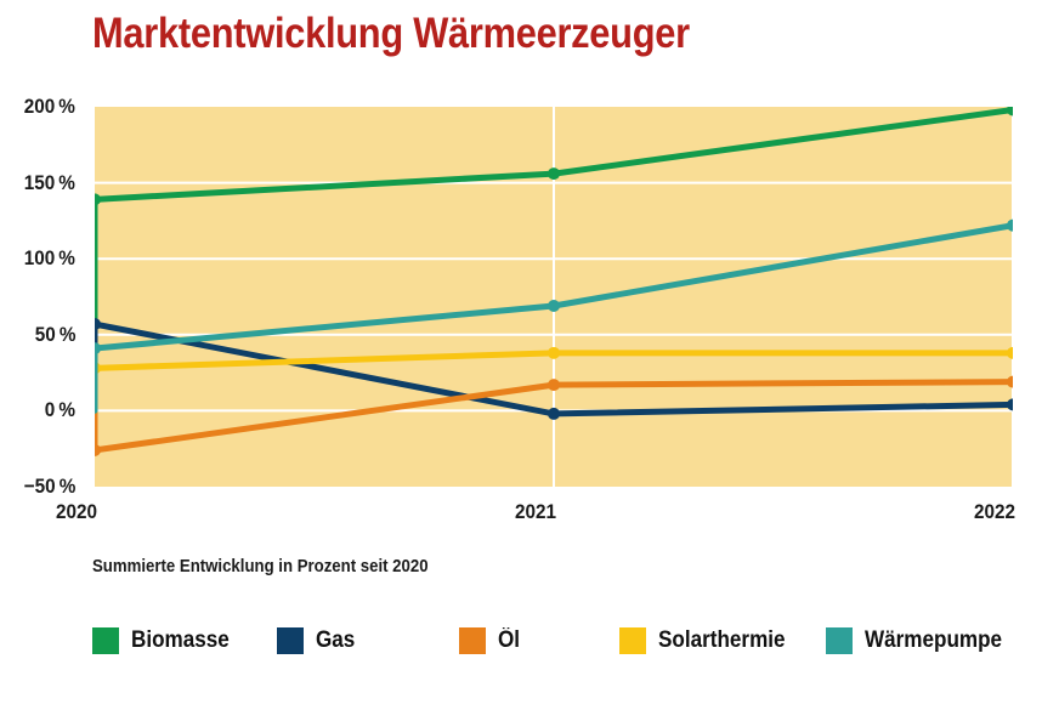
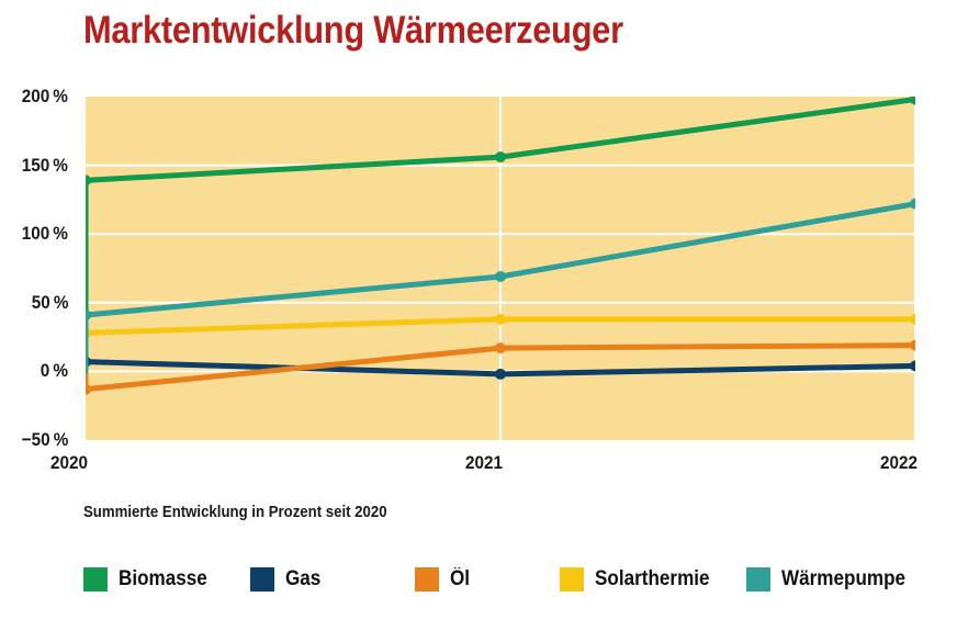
Gas/2020: 57% -> 7%
Öl/2020: -26% -> -13%
